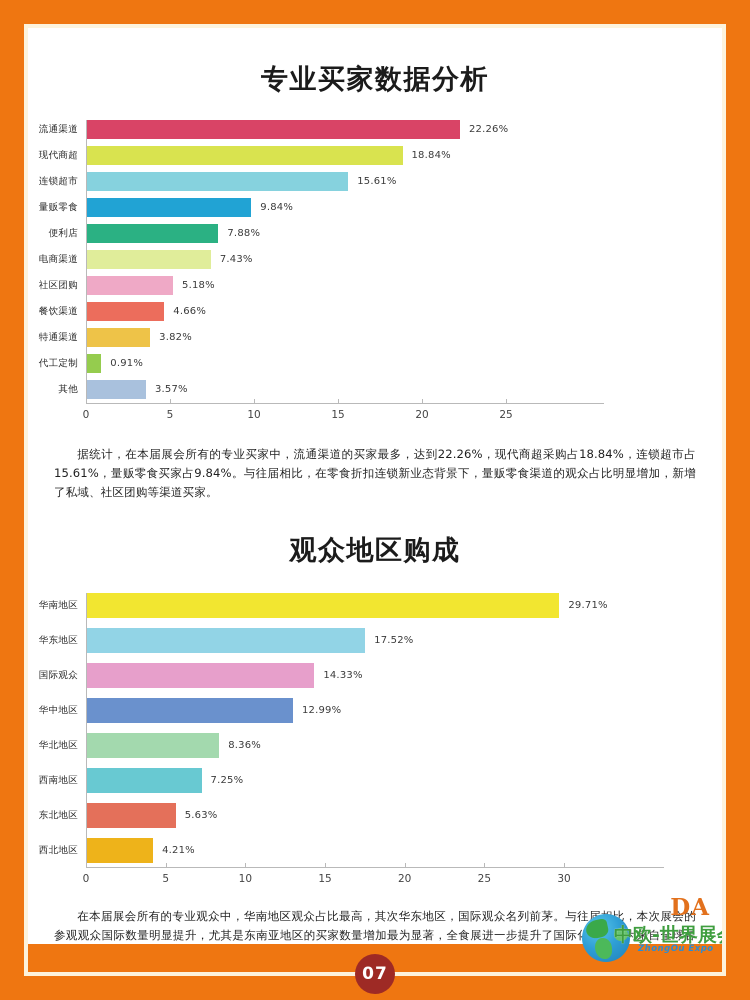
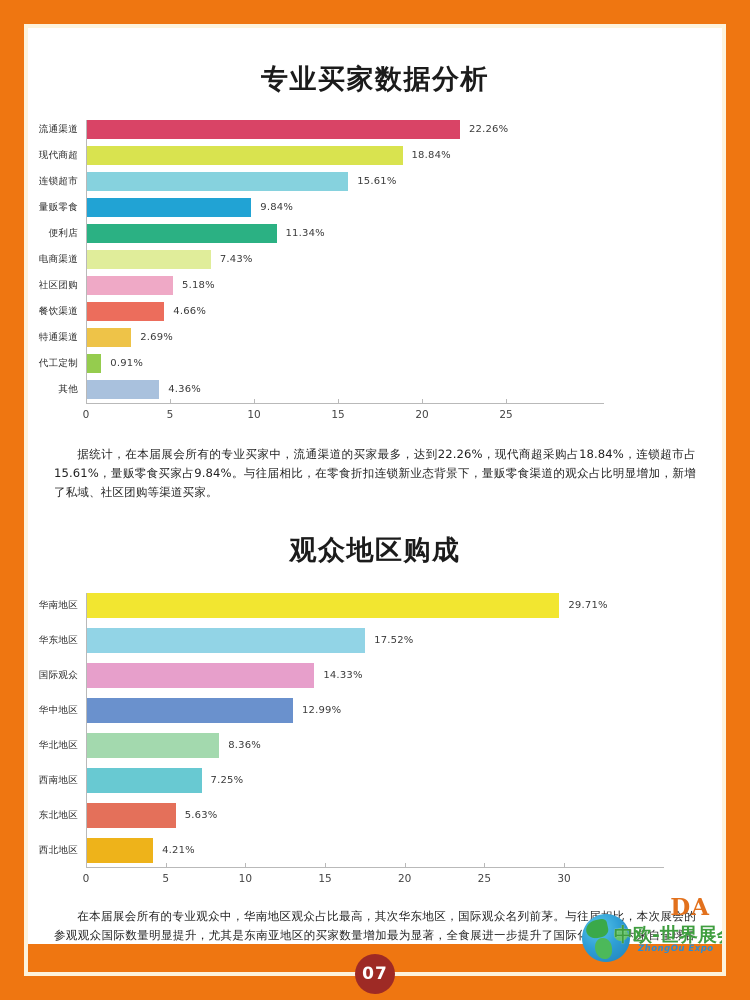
专业买家数据分析/便利店: 7.88% -> 11.34%
专业买家数据分析/特通渠道: 3.82% -> 2.69%
专业买家数据分析/其他: 3.57% -> 4.36%
